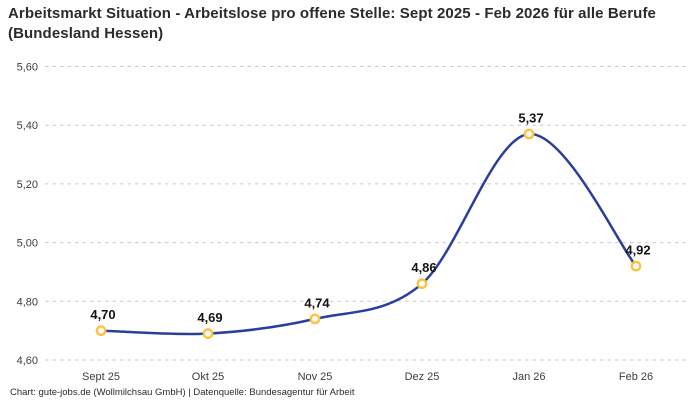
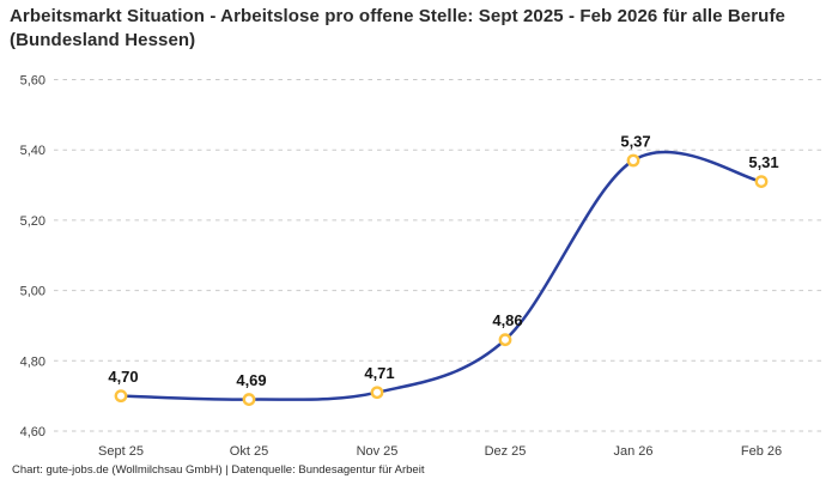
Nov 25: 4,74 -> 4,71
Feb 26: 4,92 -> 5,31
